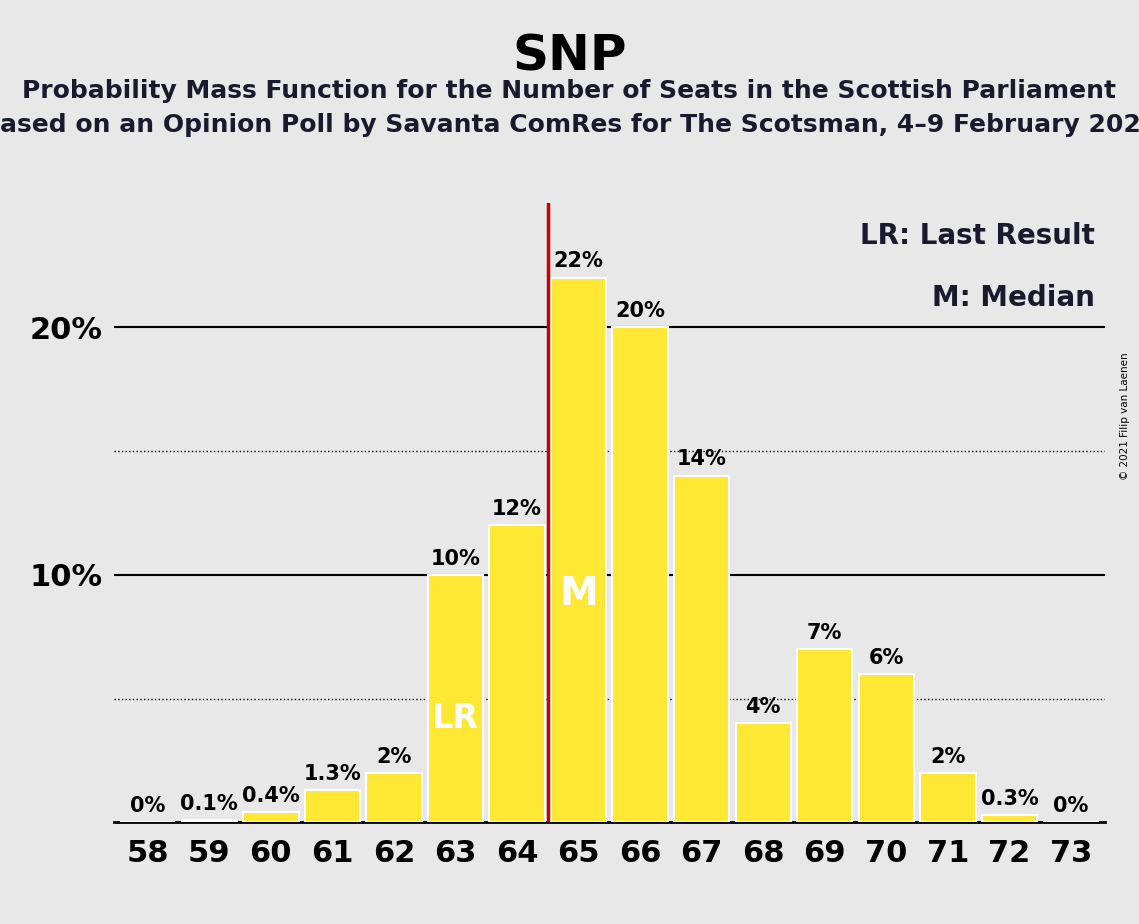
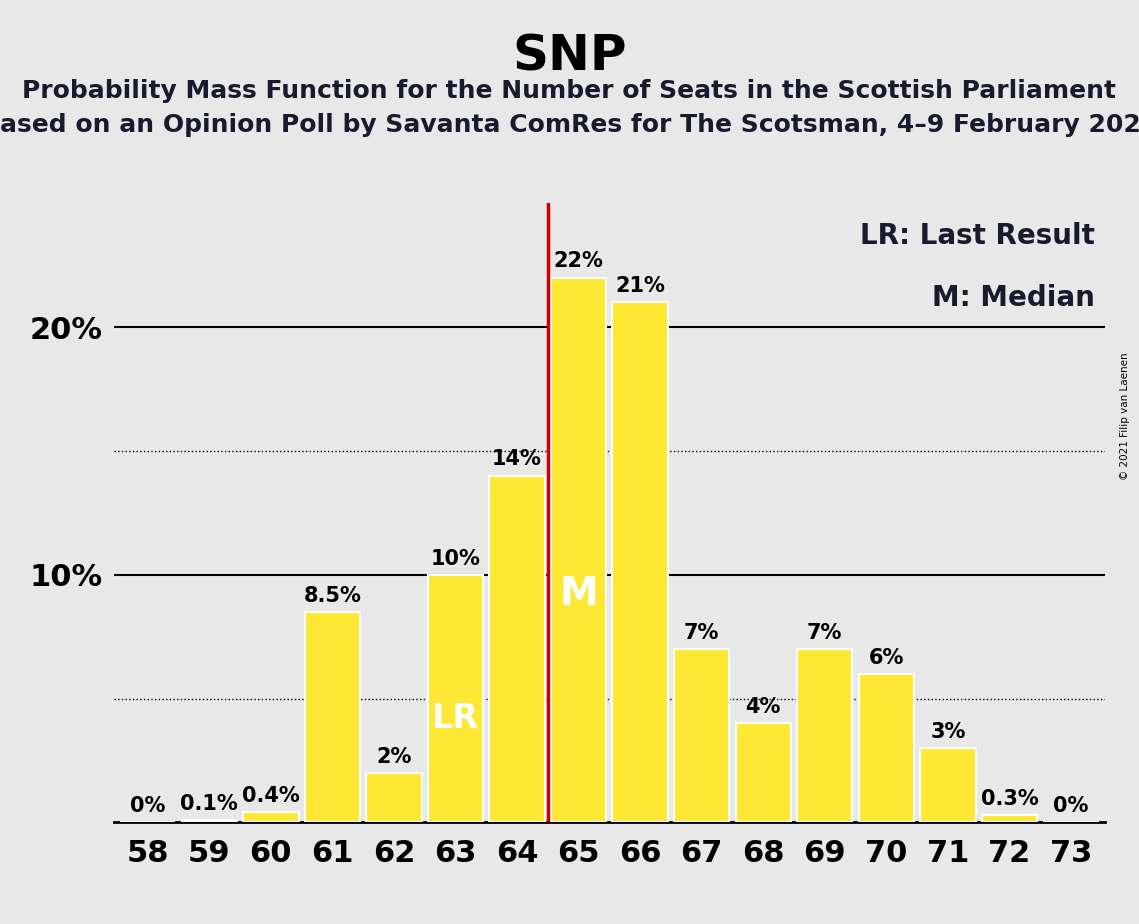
61: 1.3% -> 8.5%
64: 12% -> 14%
66: 20% -> 21%
67: 14% -> 7%
71: 2% -> 3%
